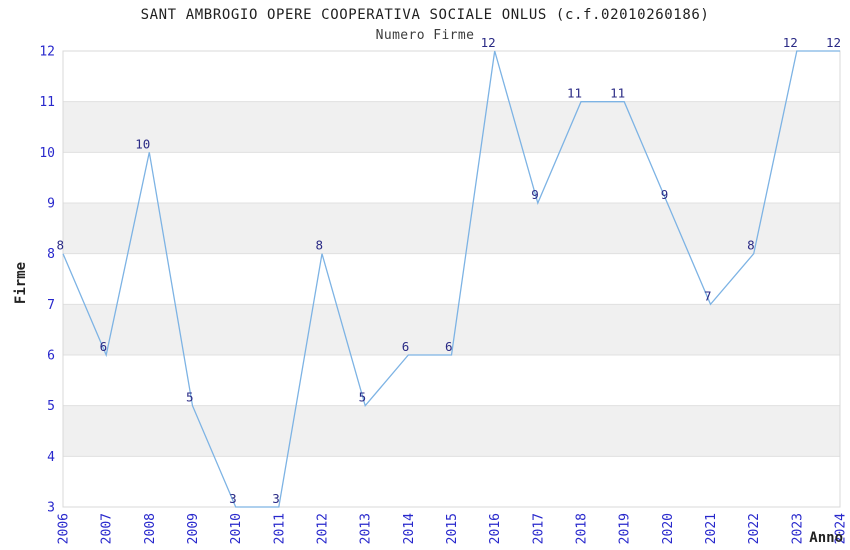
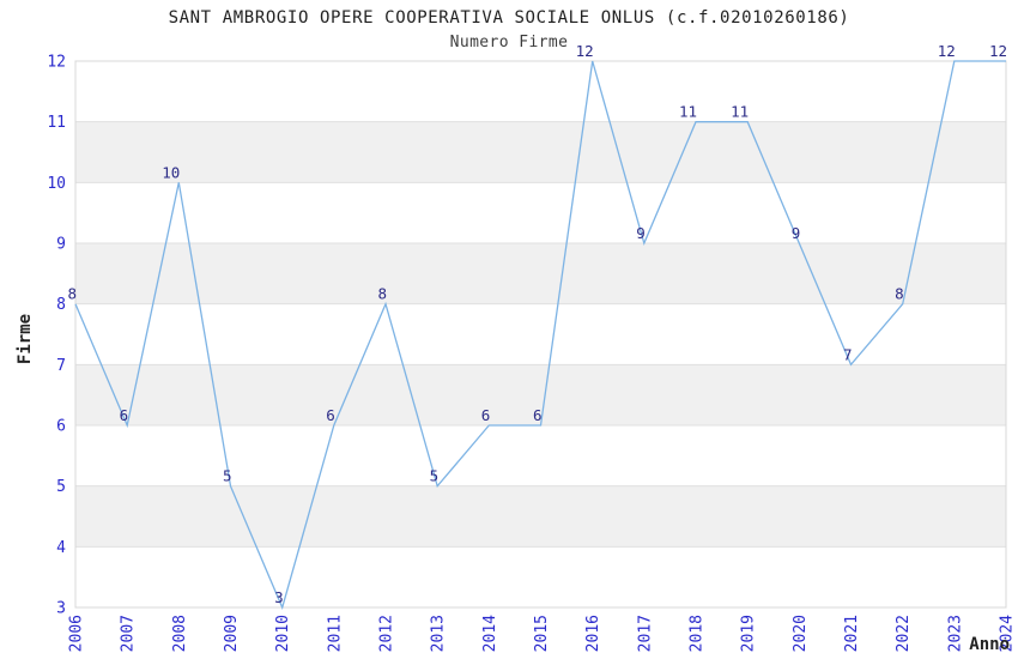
2011: 3 -> 6
